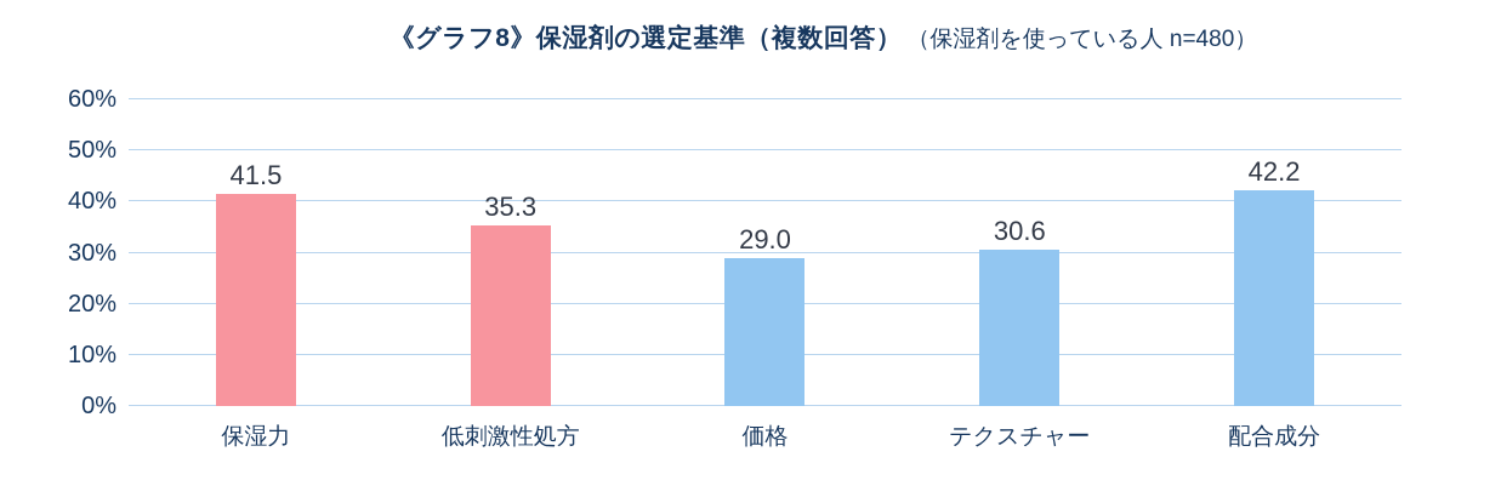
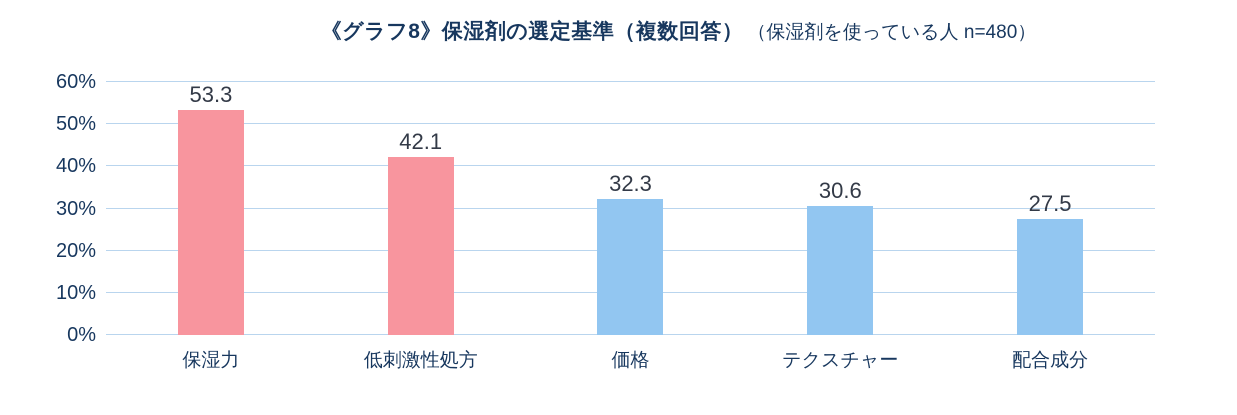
保湿力: 41.5 -> 53.3
低刺激性処方: 35.3 -> 42.1
価格: 29.0 -> 32.3
配合成分: 42.2 -> 27.5
